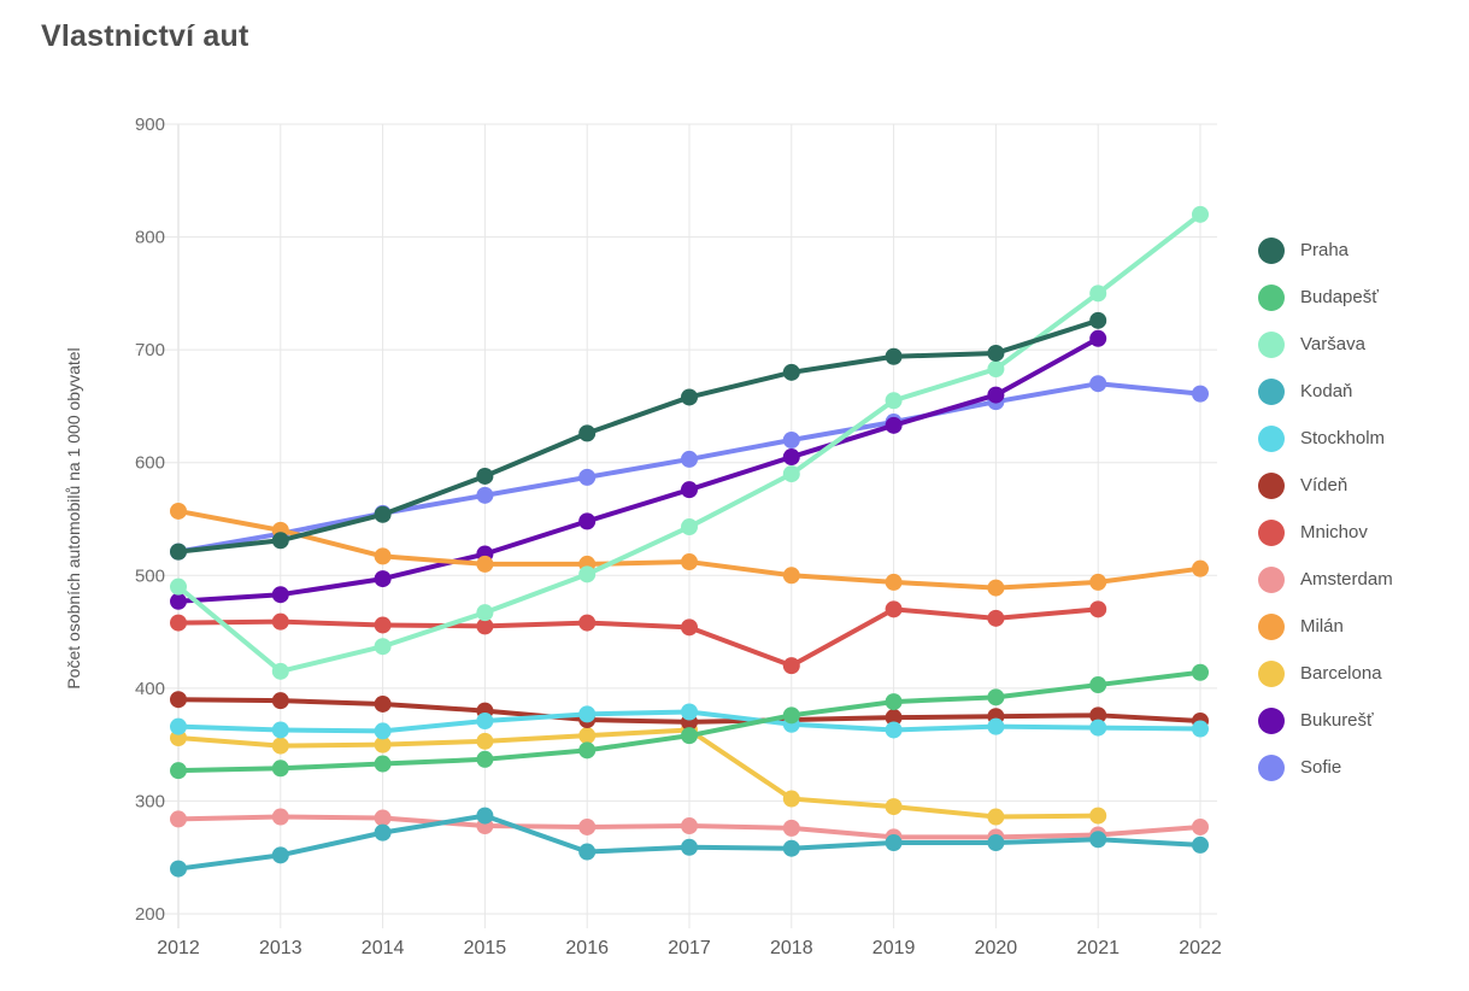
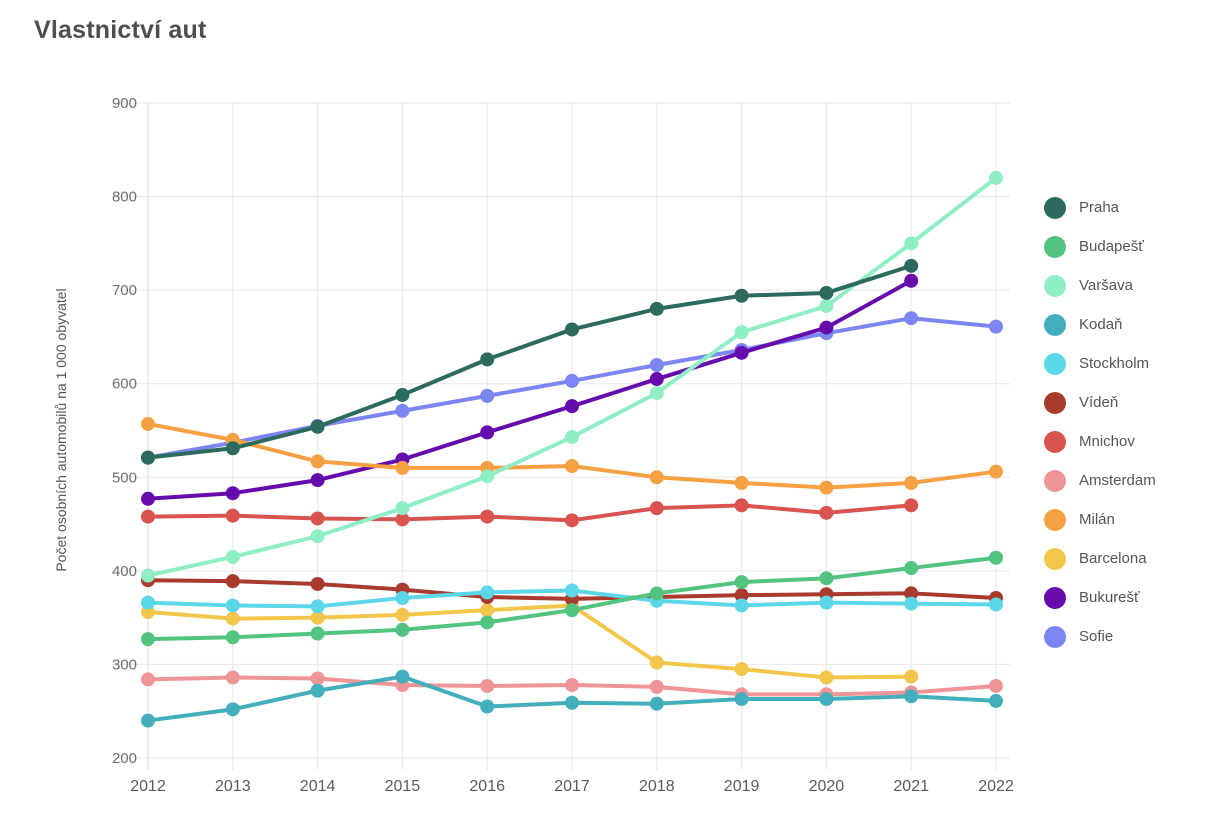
Varšava/2012: 490 -> 400
Mnichov/2018: 420 -> 470
